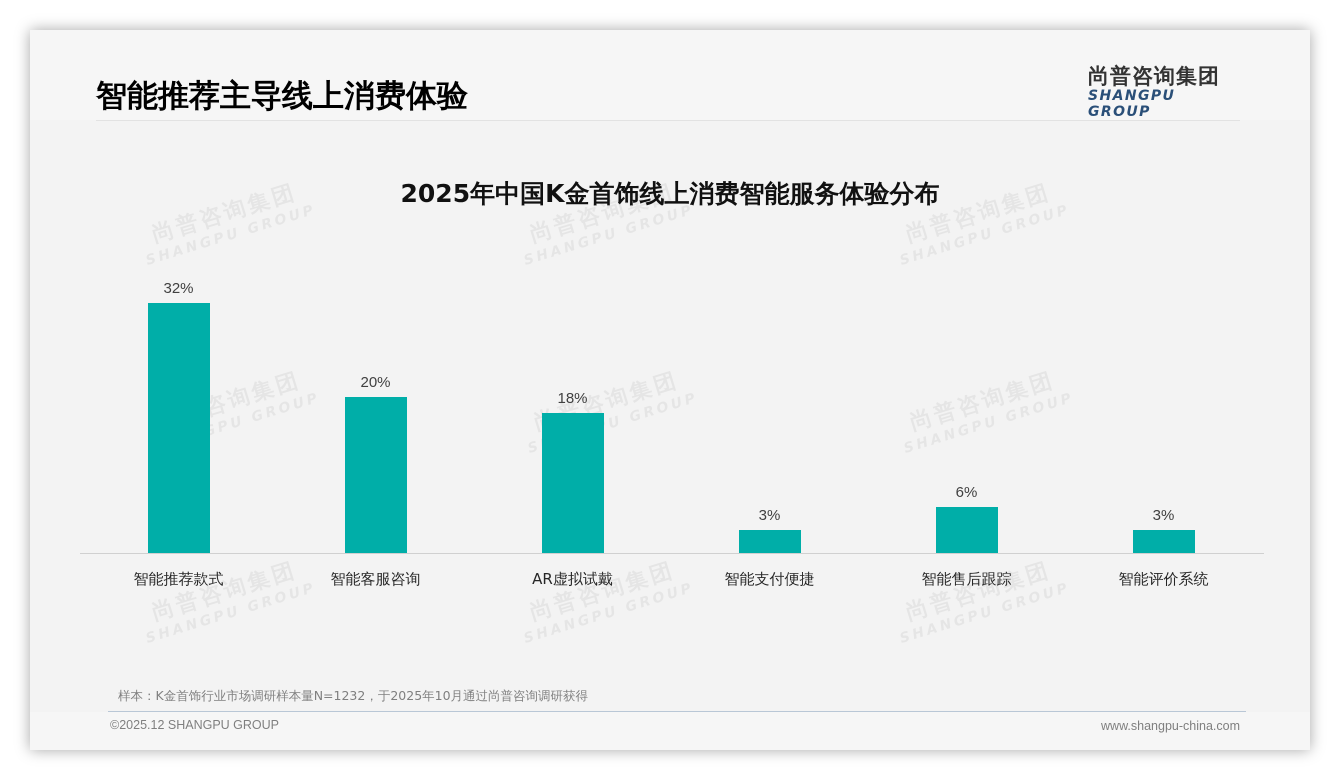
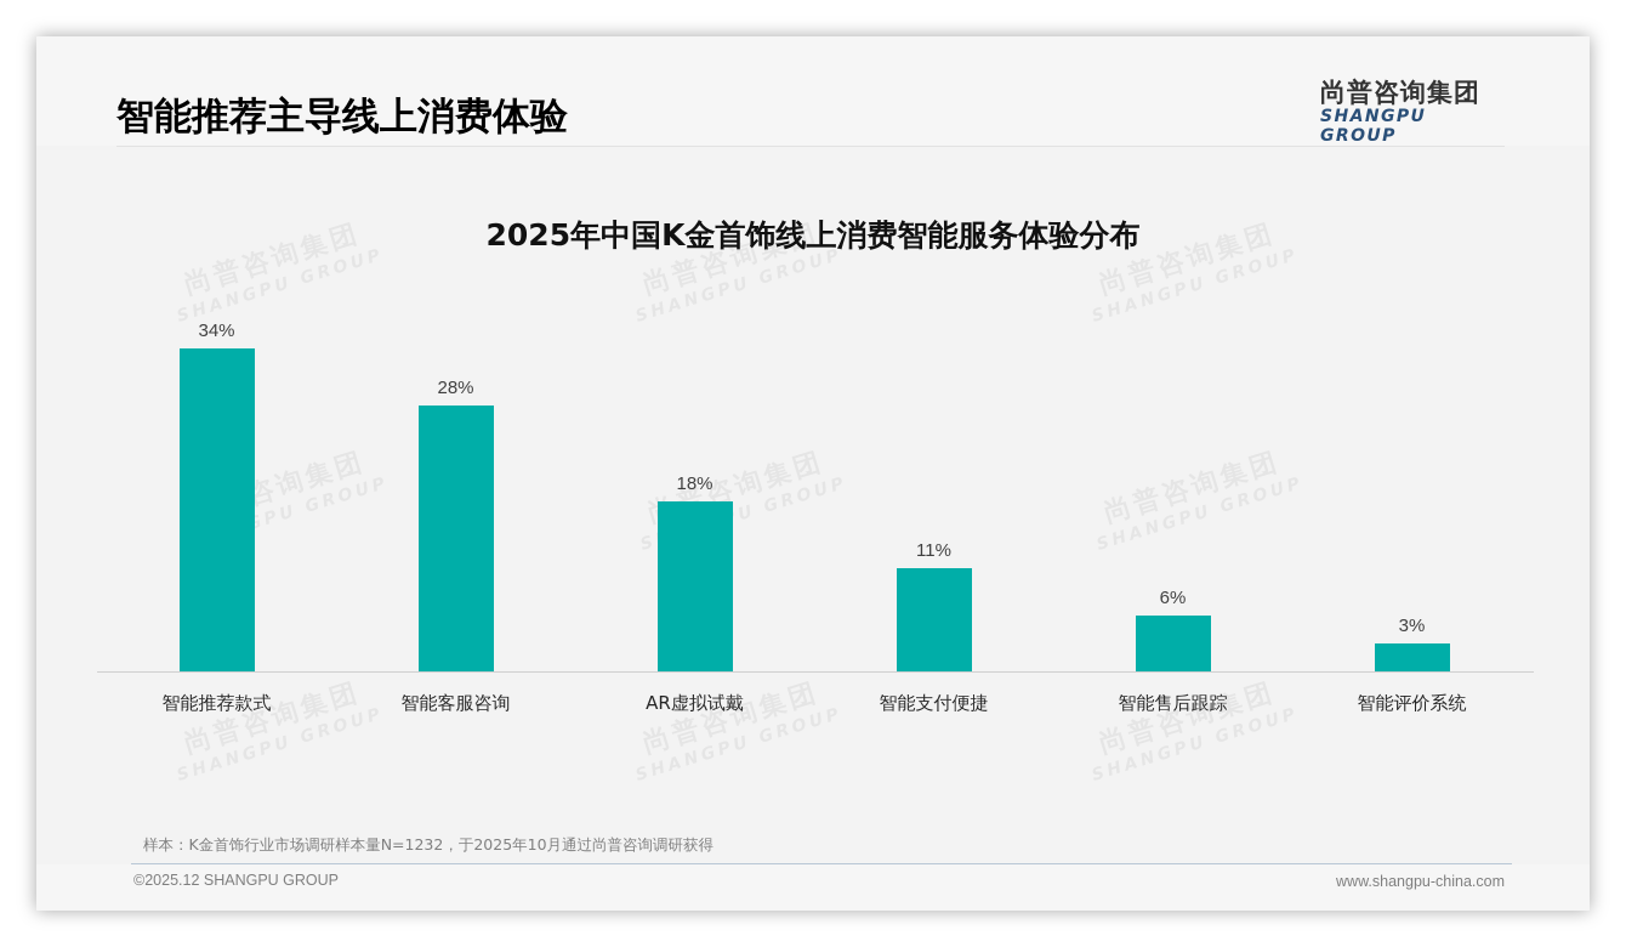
智能推荐款式: 32% -> 34%
智能客服咨询: 20% -> 28%
智能支付便捷: 3% -> 11%
